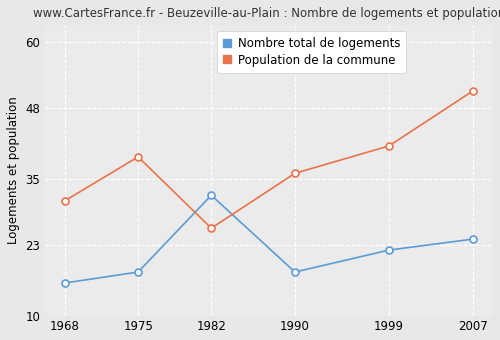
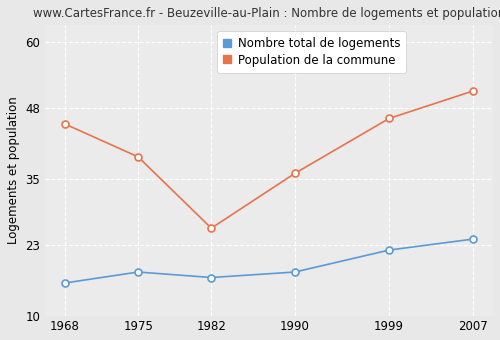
Population de la commune/1968: 31 -> 45
Nombre total de logements/1982: 32 -> 17
Population de la commune/1999: 41 -> 46
